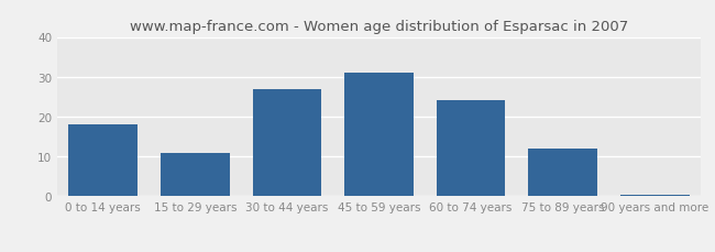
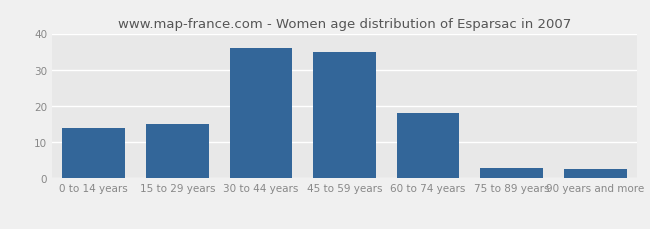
0 to 14 years: 18.0 -> 14.0
15 to 29 years: 11.0 -> 15.0
30 to 44 years: 27.0 -> 36.0
45 to 59 years: 31.0 -> 35.0
60 to 74 years: 24.0 -> 18.0
75 to 89 years: 12.0 -> 3.0
90 years and more: 0.5 -> 2.5
